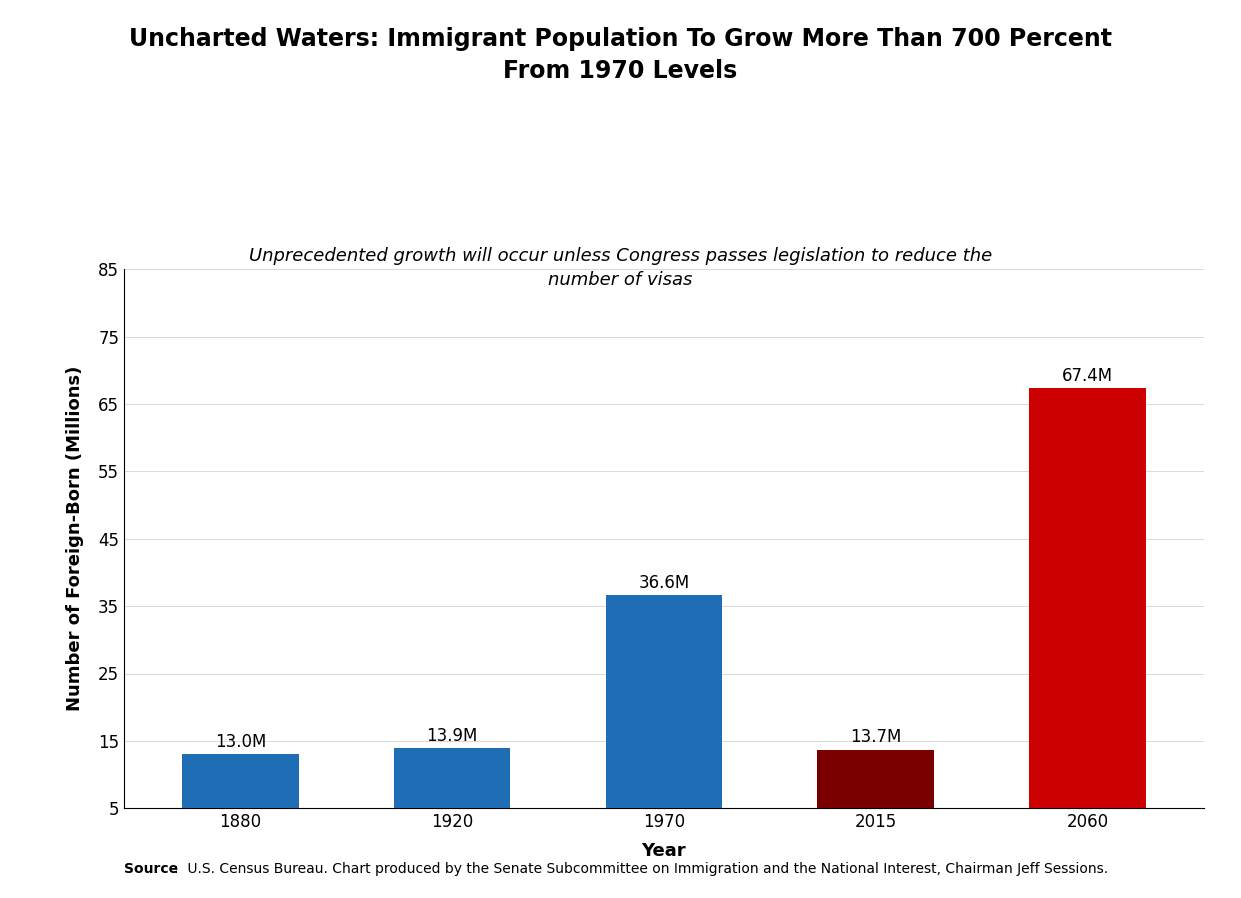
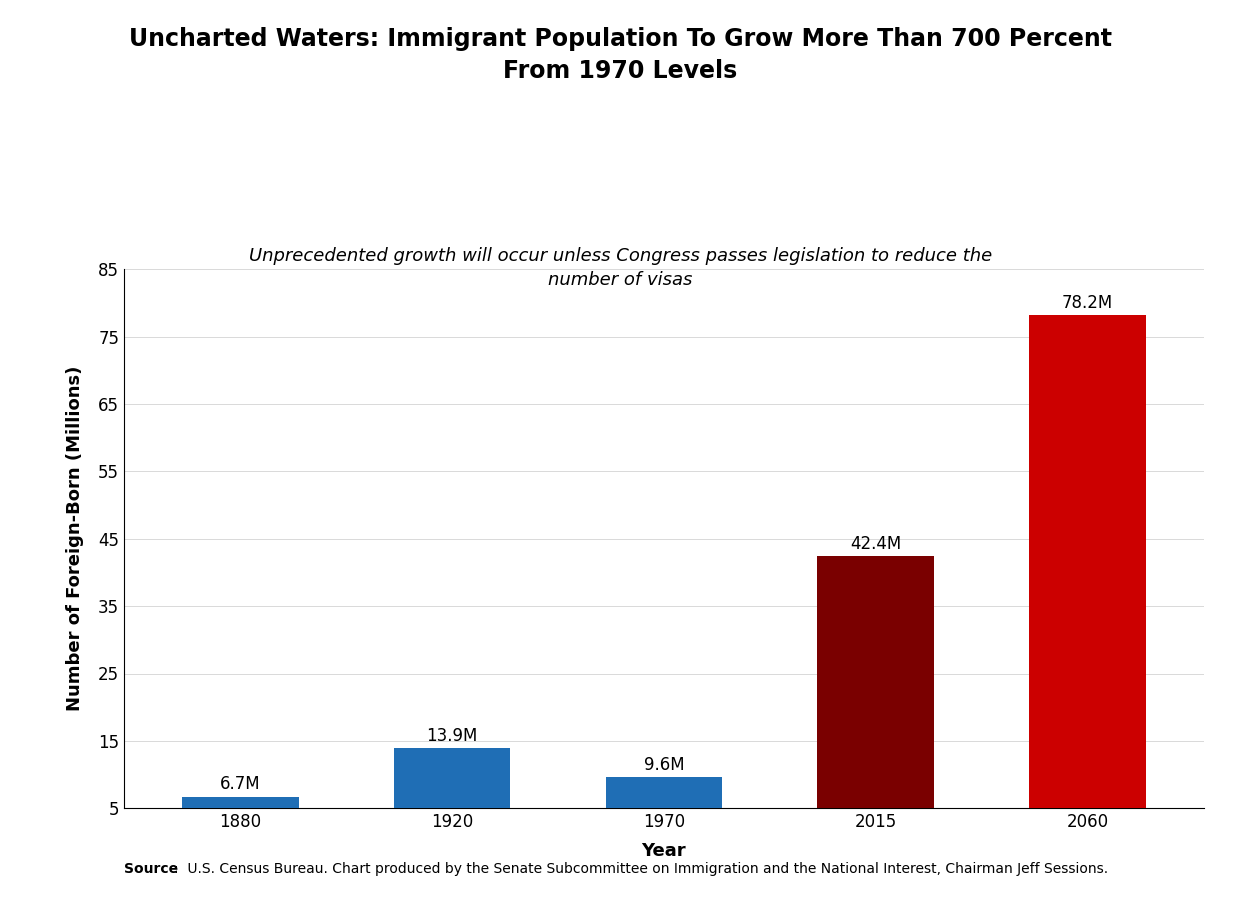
1880: 13.0M -> 6.7M
1970: 36.6M -> 9.6M
2015: 13.7M -> 42.4M
2060: 67.4M -> 78.2M
